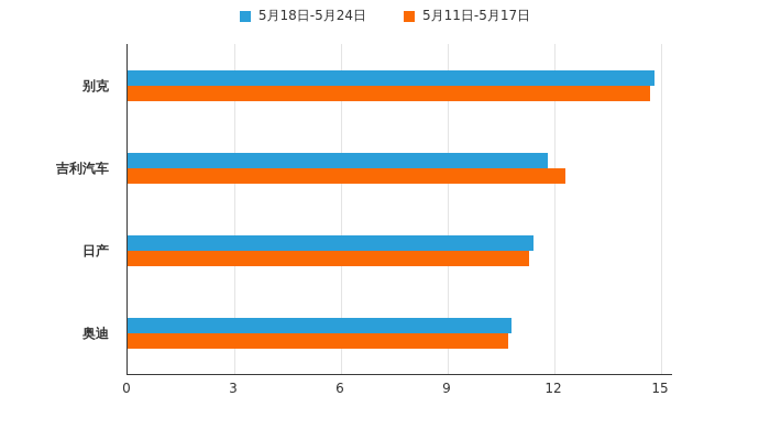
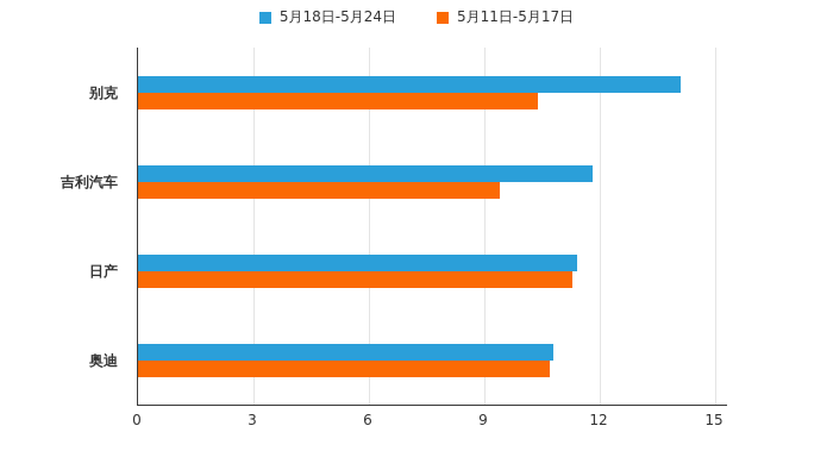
5月18日-5月24日/别克: 14.8 -> 14.1
5月11日-5月17日/别克: 14.7 -> 10.4
5月11日-5月17日/吉利汽车: 12.3 -> 9.4
